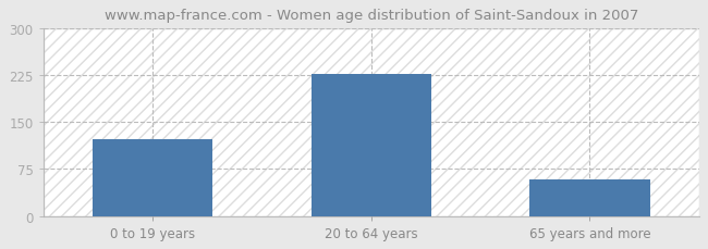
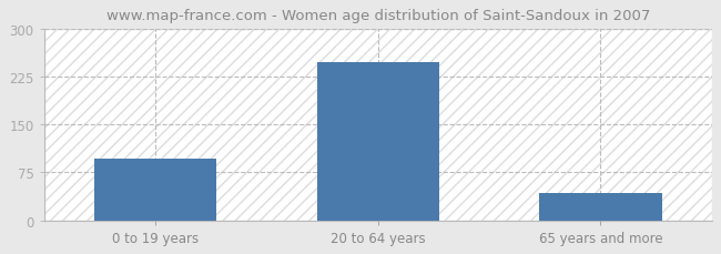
0 to 19 years: 122 -> 96
20 to 64 years: 226 -> 247
65 years and more: 58 -> 43
